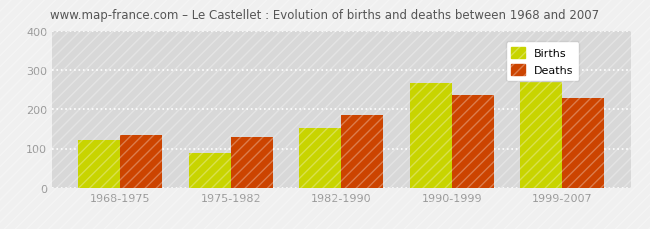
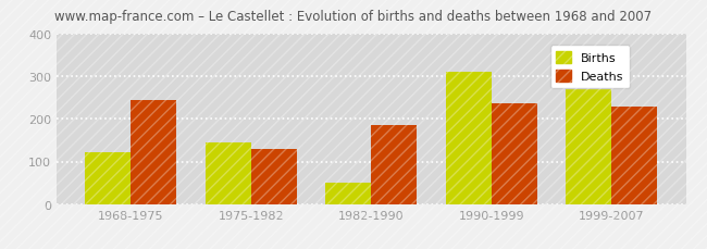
Deaths/1968-1975: 135 -> 245
Births/1975-1982: 88 -> 145
Births/1982-1990: 152 -> 50
Births/1990-1999: 268 -> 310
